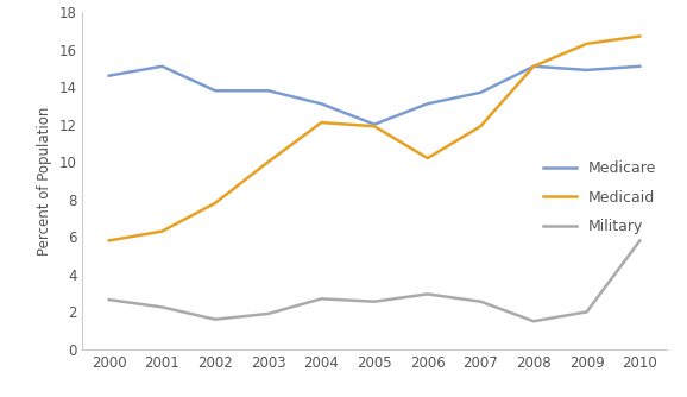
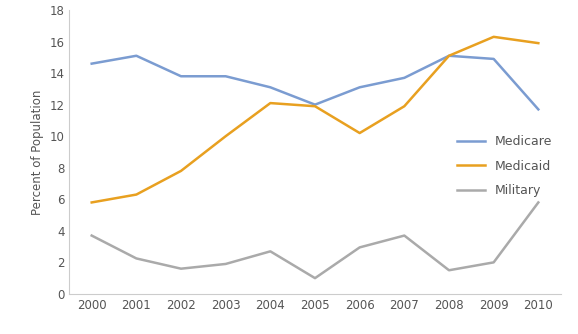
Military/2000: 2.6 -> 3.7
Military/2005: 2.5 -> 1.0
Military/2007: 2.5 -> 3.7
Medicare/2010: 15.1 -> 11.7
Medicaid/2010: 16.7 -> 15.9
